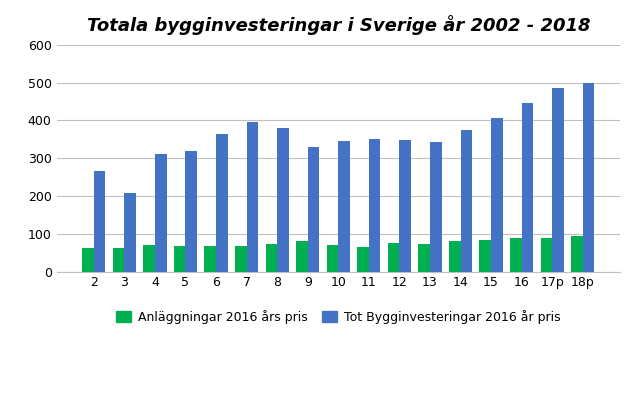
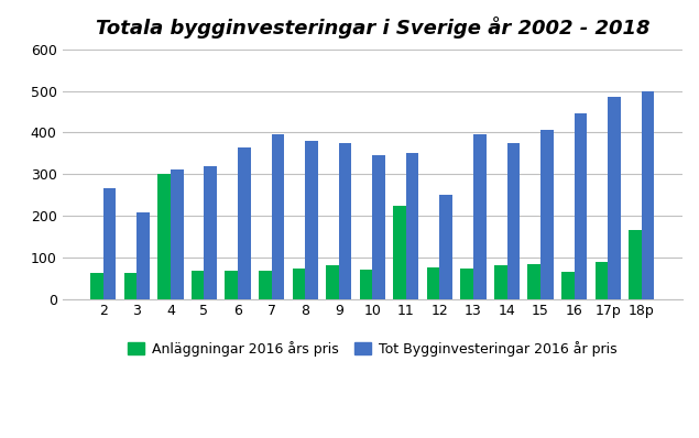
Anläggningar 2016 års pris/4: 70 -> 300
Tot Bygginvesteringar 2016 år pris/9: 330 -> 375
Anläggningar 2016 års pris/11: 65 -> 225
Tot Bygginvesteringar 2016 år pris/12: 347 -> 250
Tot Bygginvesteringar 2016 år pris/13: 342 -> 395
Anläggningar 2016 års pris/16: 88 -> 65
Anläggningar 2016 års pris/18p: 93 -> 165
